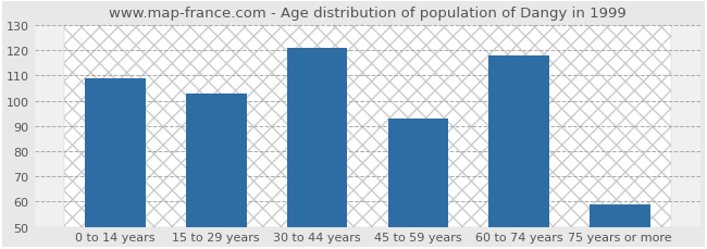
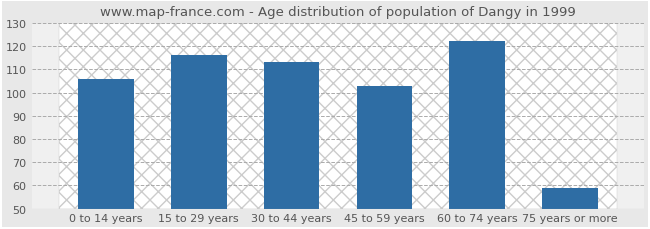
0 to 14 years: 109 -> 106
15 to 29 years: 103 -> 116
30 to 44 years: 121 -> 113
45 to 59 years: 93 -> 103
60 to 74 years: 118 -> 122
